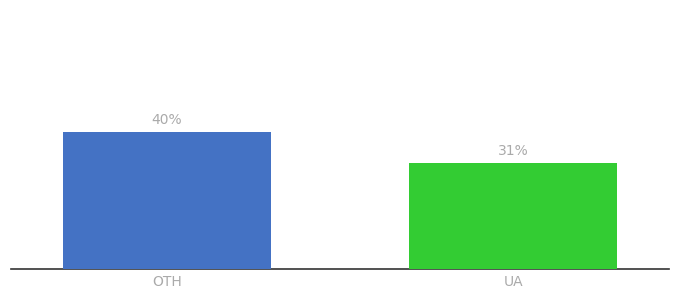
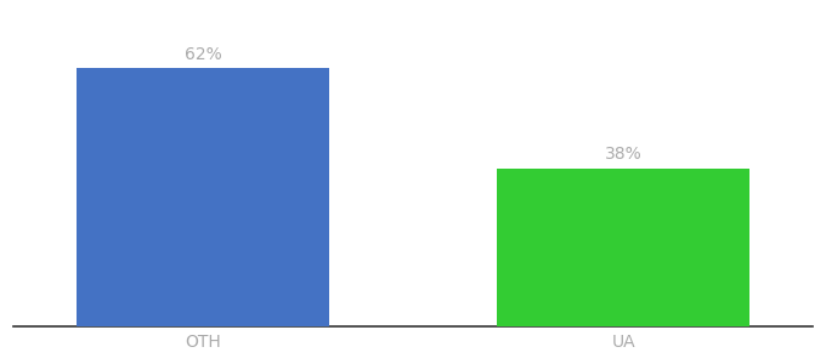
OTH: 40% -> 62%
UA: 31% -> 38%
